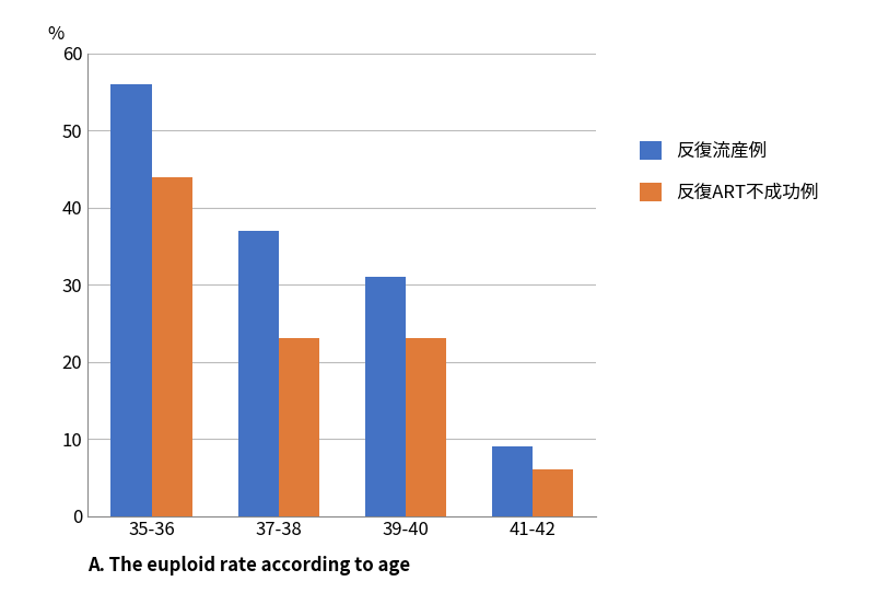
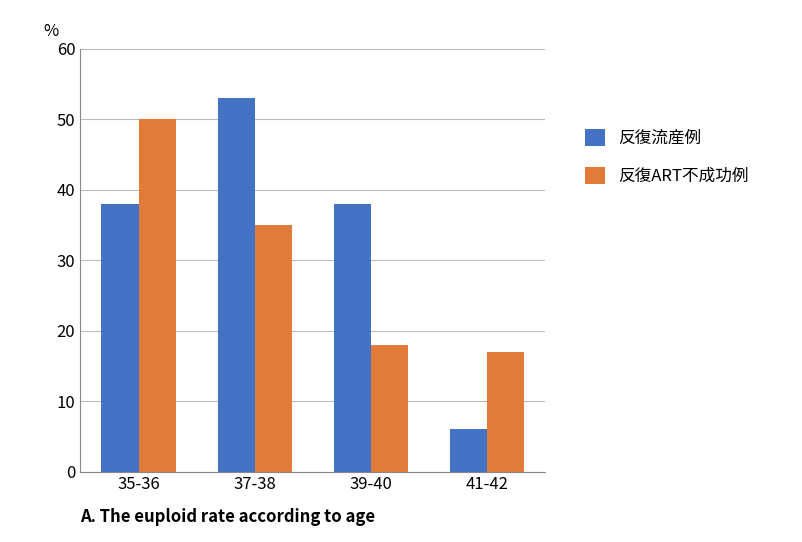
反復流産例/35-36: 56 -> 38
反復ART不成功例/35-36: 44 -> 50
反復流産例/37-38: 37 -> 53
反復ART不成功例/37-38: 23 -> 35
反復流産例/39-40: 31 -> 38
反復ART不成功例/39-40: 23 -> 18
反復流産例/41-42: 9 -> 6
反復ART不成功例/41-42: 6 -> 17
